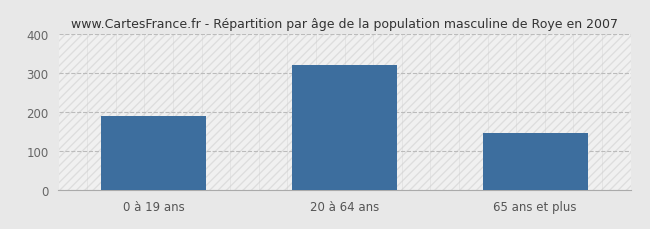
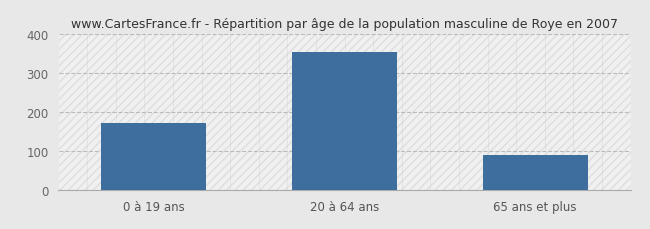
0 à 19 ans: 190 -> 170
20 à 64 ans: 320 -> 352
65 ans et plus: 145 -> 88
